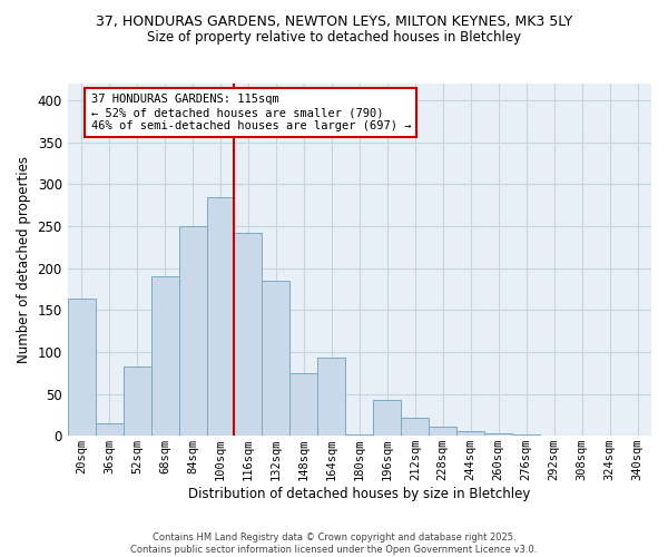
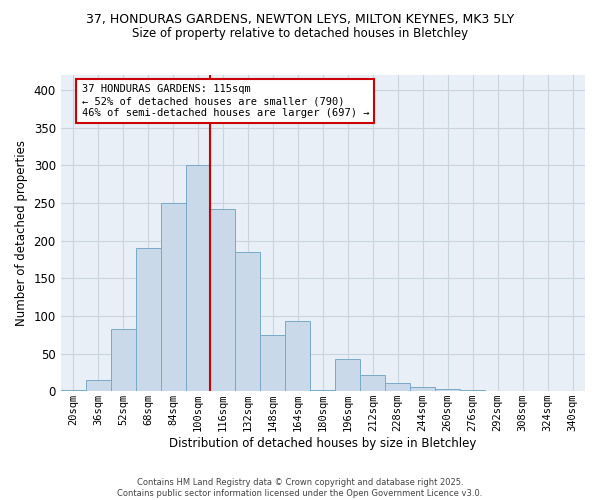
20sqm: 164 -> 2
100sqm: 284 -> 300
